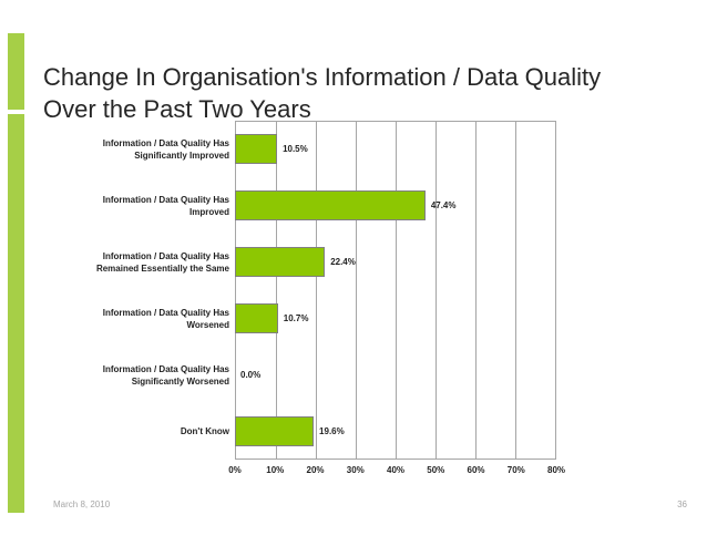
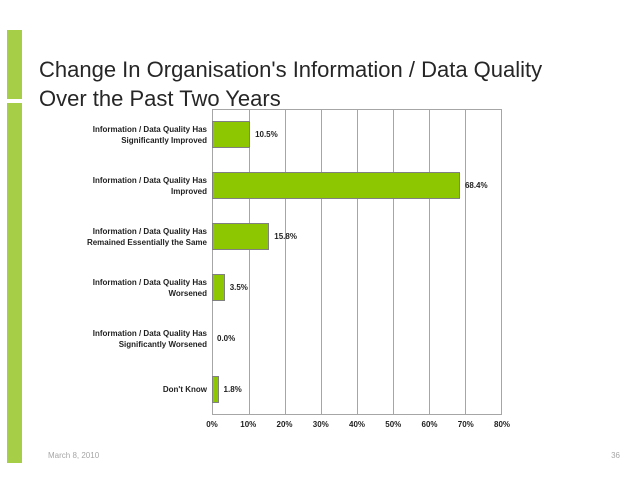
Information / Data Quality Has Improved: 47.4% -> 68.4%
Information / Data Quality Has Remained Essentially the Same: 22.4% -> 15.8%
Information / Data Quality Has Worsened: 10.7% -> 3.5%
Don't Know: 19.6% -> 1.8%
